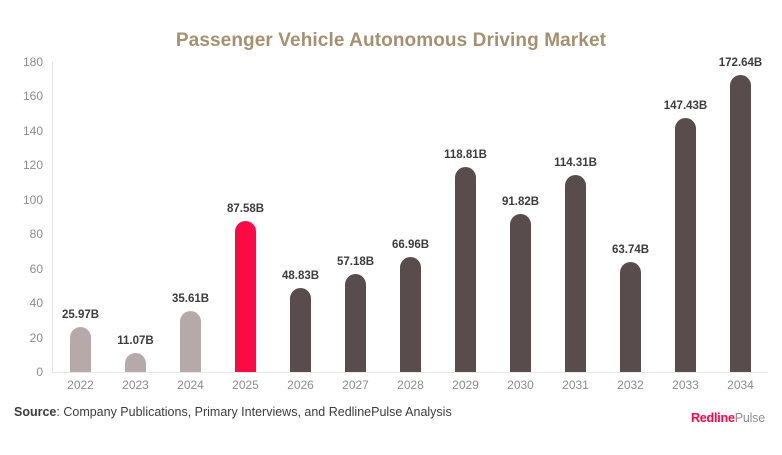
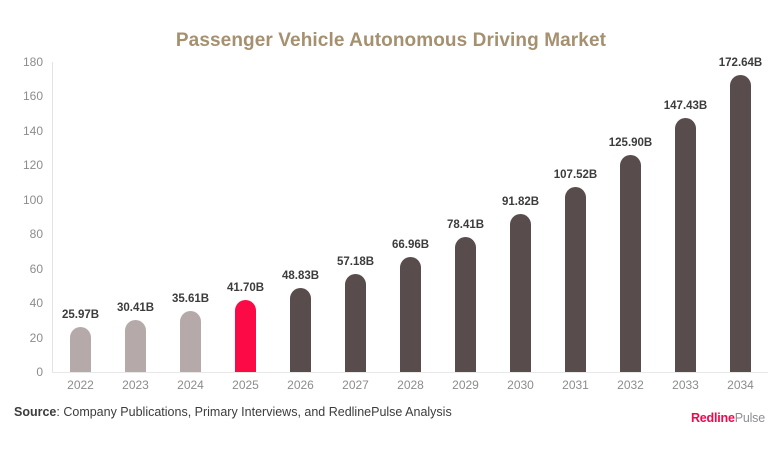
2023: 11.07B -> 30.41B
2025: 87.58B -> 41.70B
2029: 118.81B -> 78.41B
2031: 114.31B -> 107.52B
2032: 63.74B -> 125.90B
